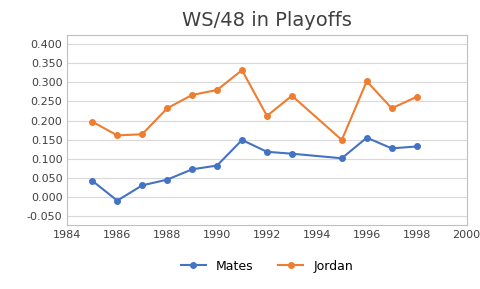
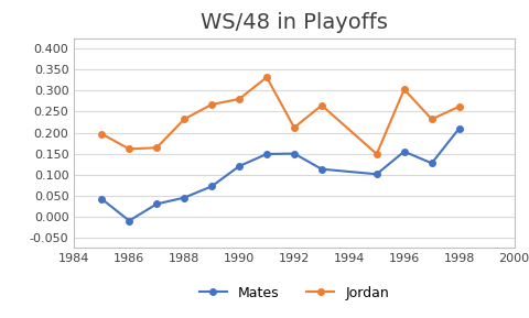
Mates/1990: 0.082 -> 0.120
Mates/1992: 0.118 -> 0.150
Mates/1998: 0.132 -> 0.210
